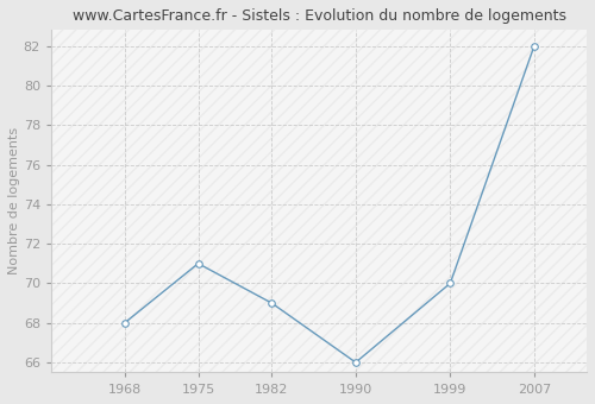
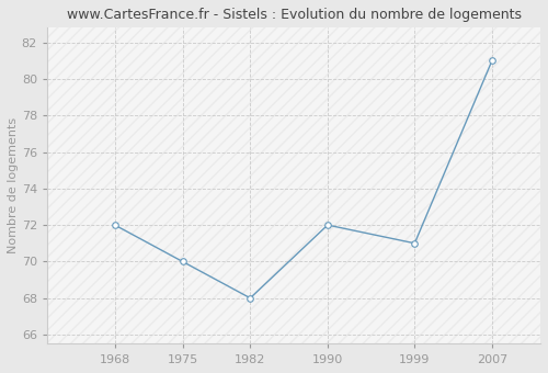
1968: 68 -> 72
1975: 71 -> 70
1982: 69 -> 68
1990: 66 -> 72
1999: 70 -> 71
2007: 82 -> 81
